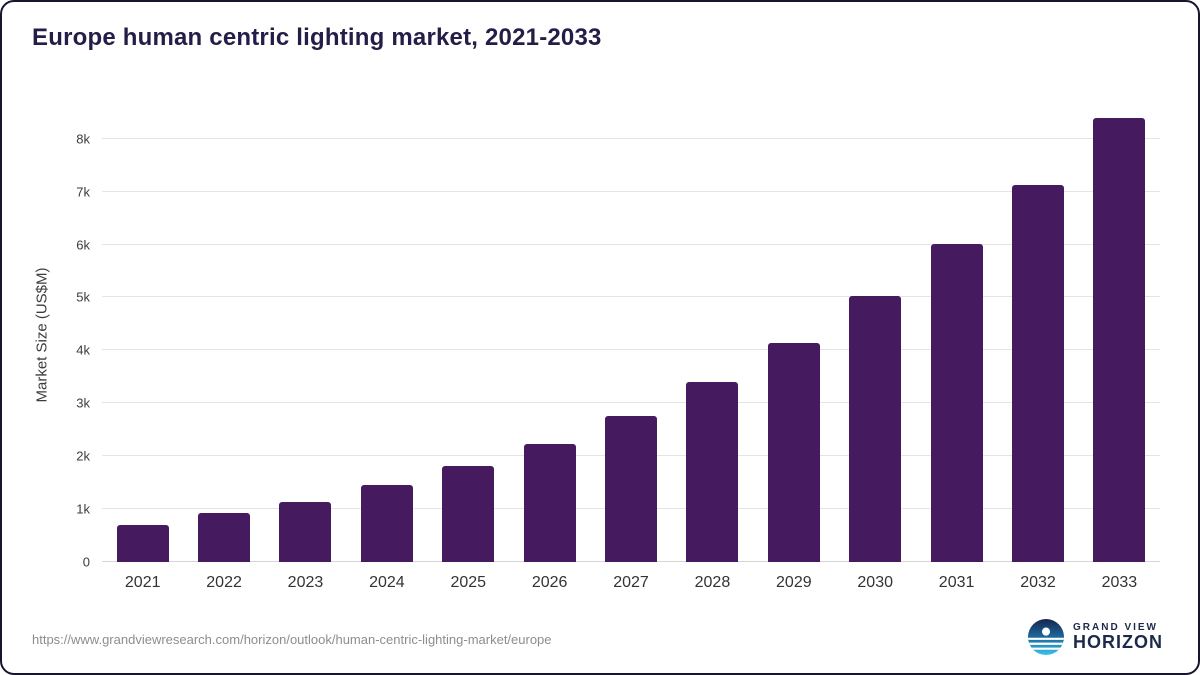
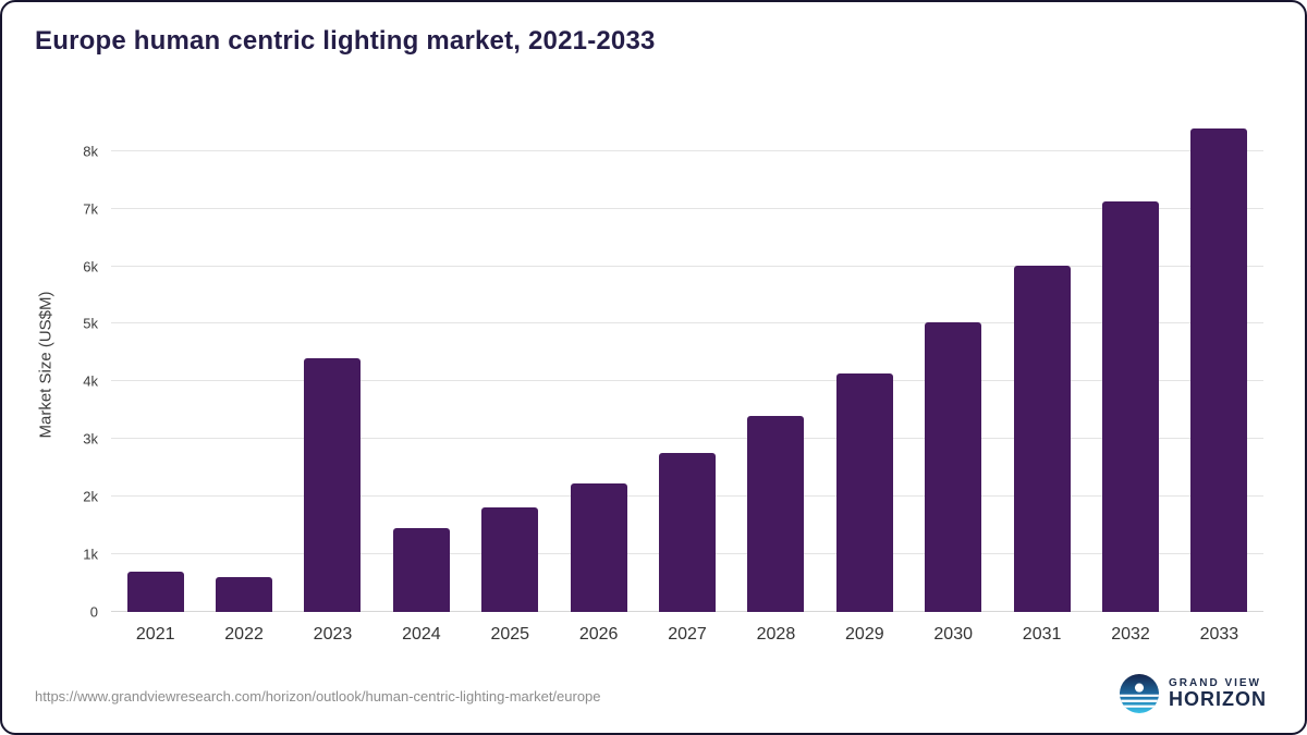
2022: 0.9k -> 0.6k
2023: 1.1k -> 4.4k
